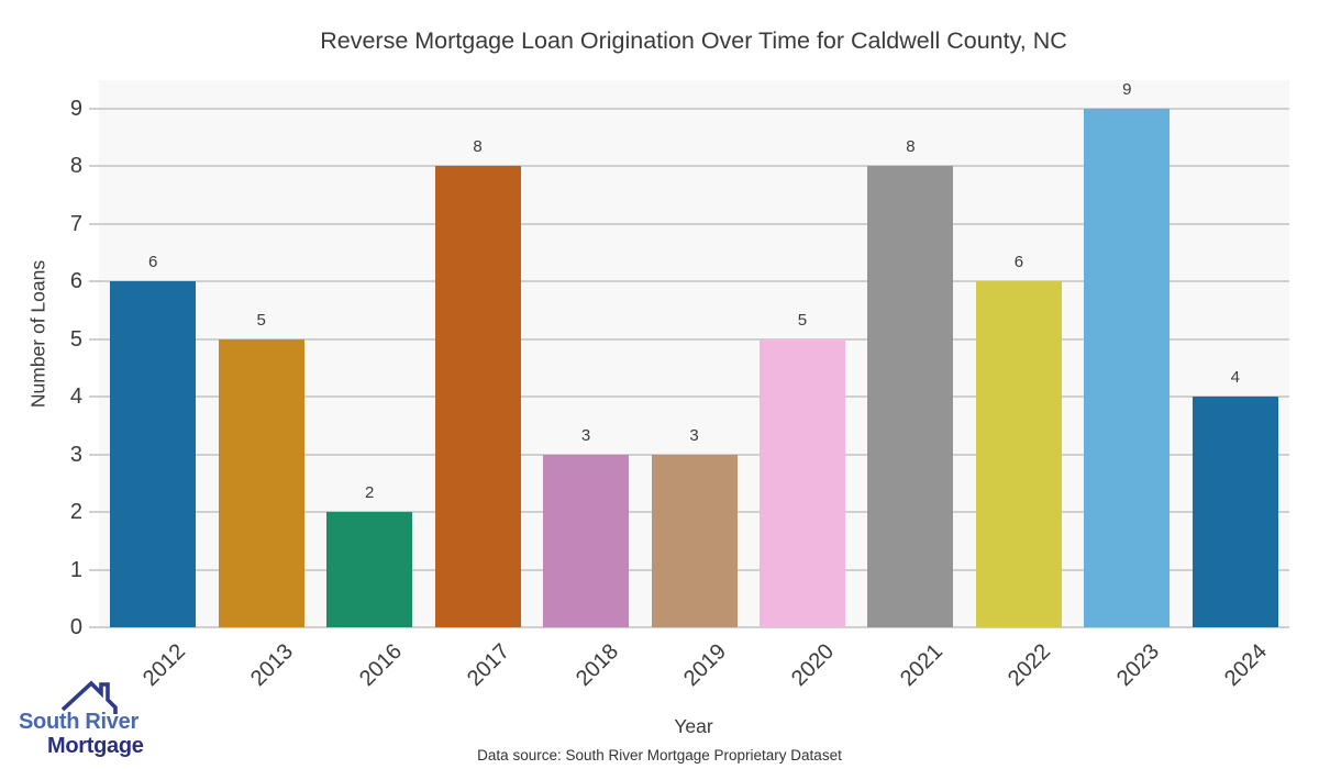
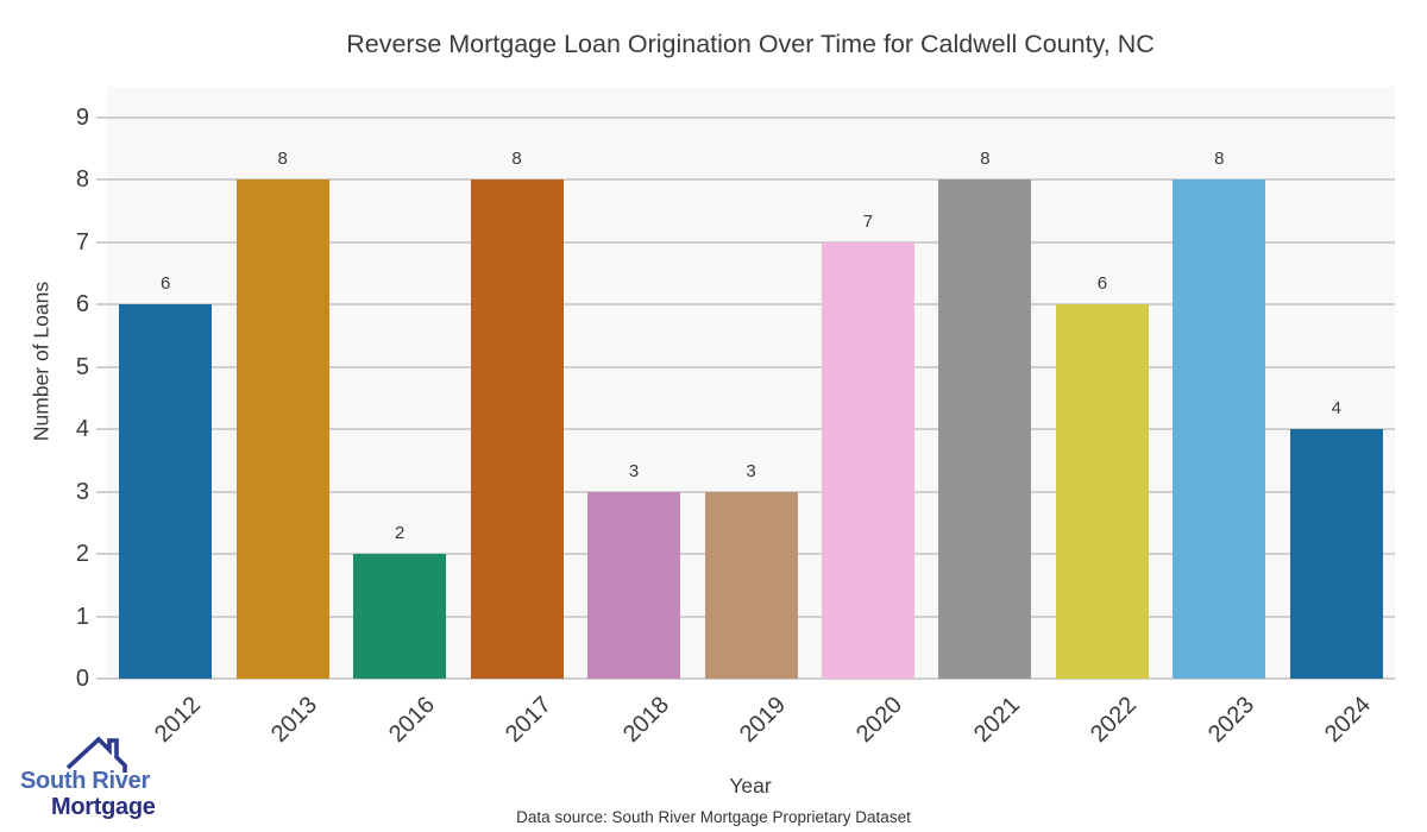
2013: 5 -> 8
2020: 5 -> 7
2023: 9 -> 8
